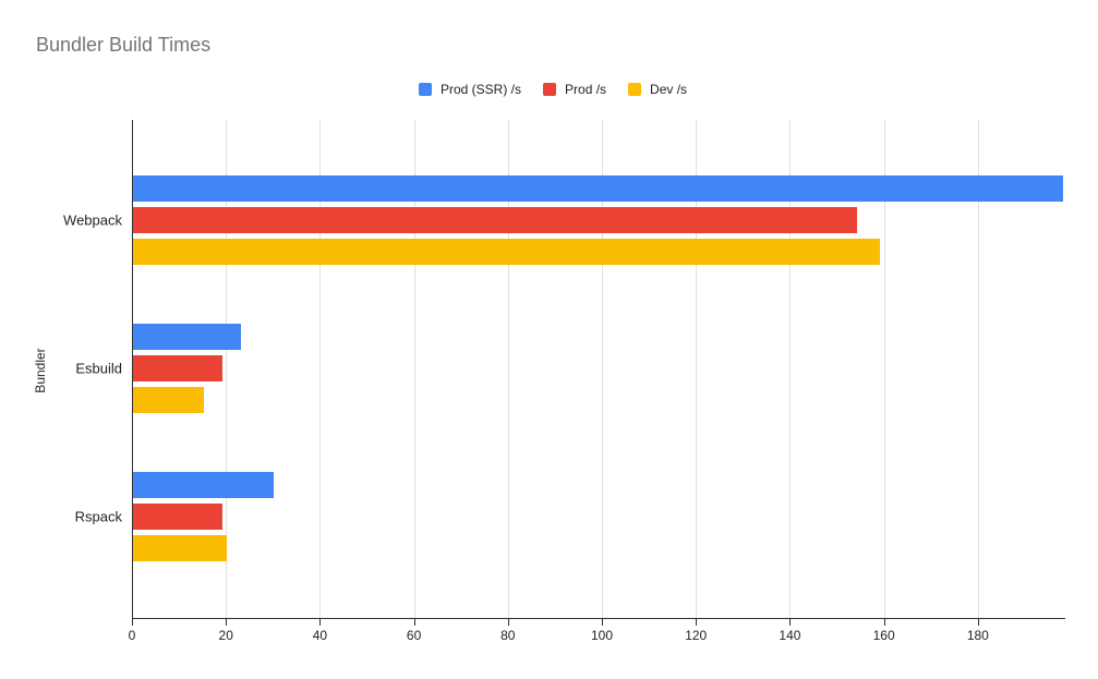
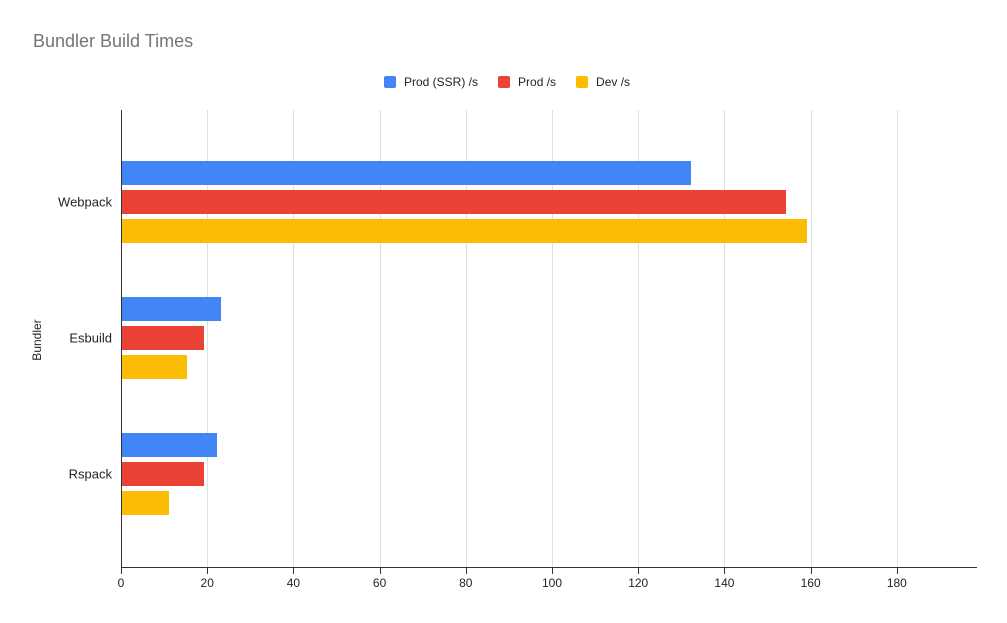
Prod (SSR) /s/Webpack: 198 -> 132
Prod (SSR) /s/Rspack: 30 -> 22
Dev /s/Rspack: 20 -> 11
